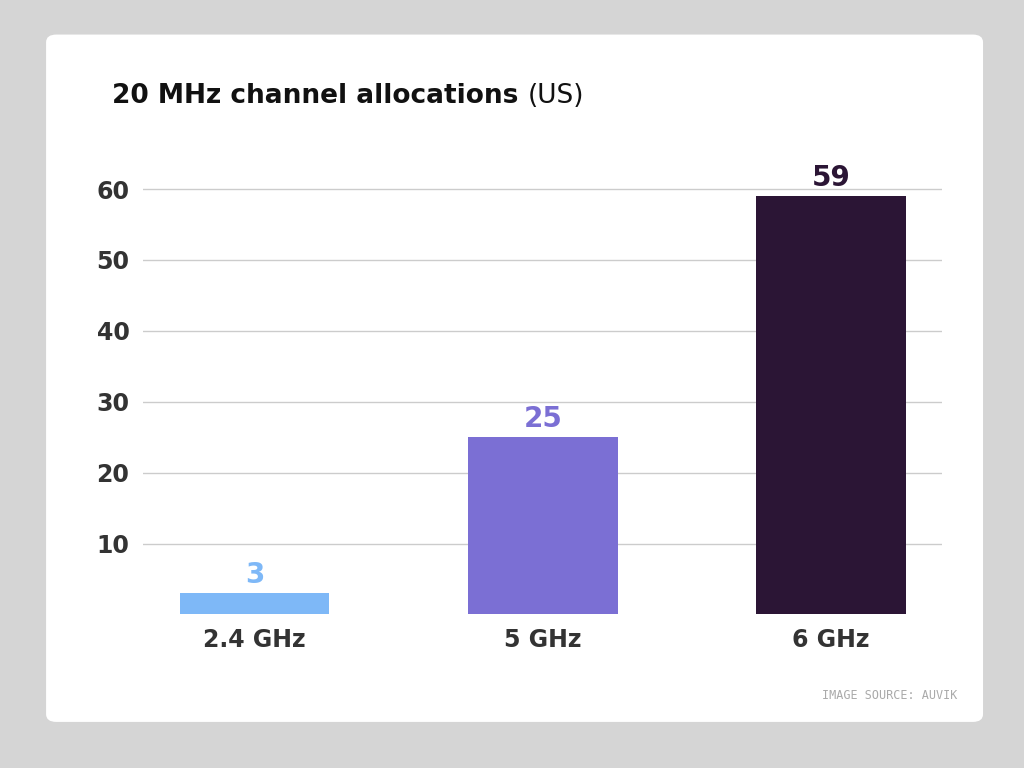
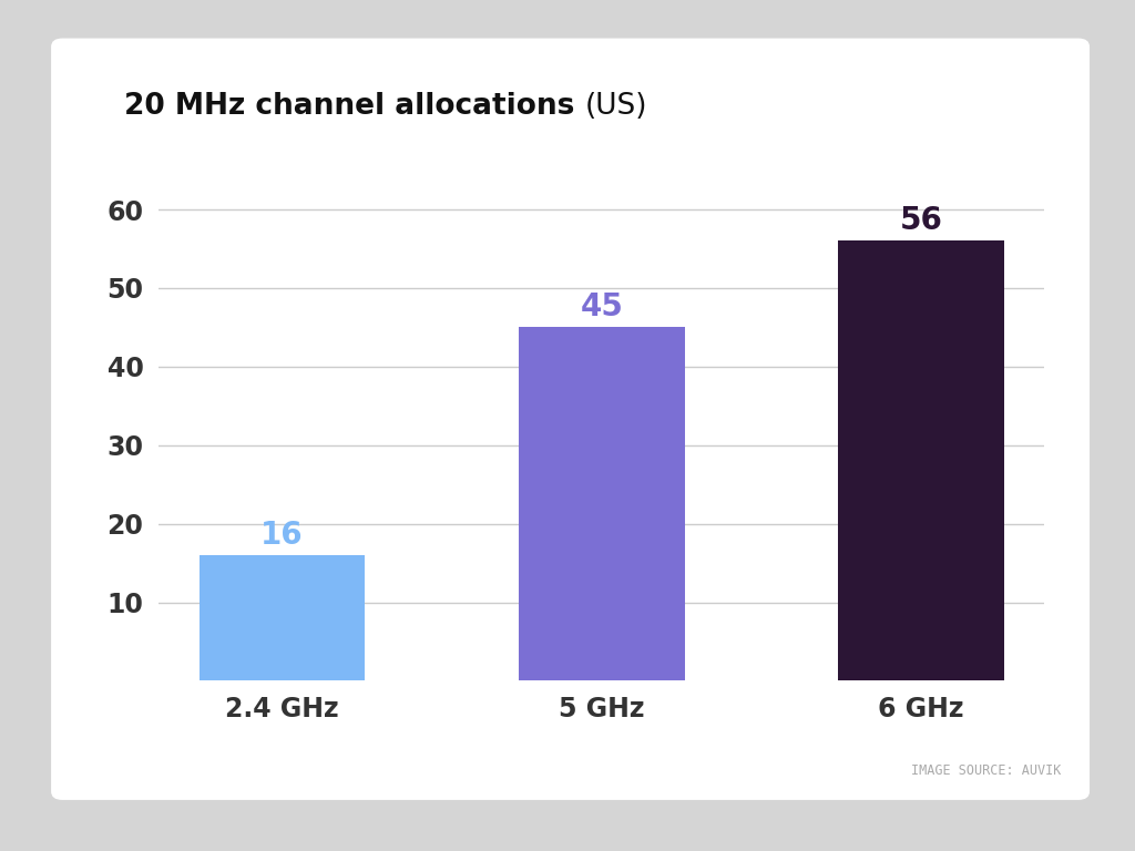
2.4 GHz: 3 -> 16
5 GHz: 25 -> 45
6 GHz: 59 -> 56
